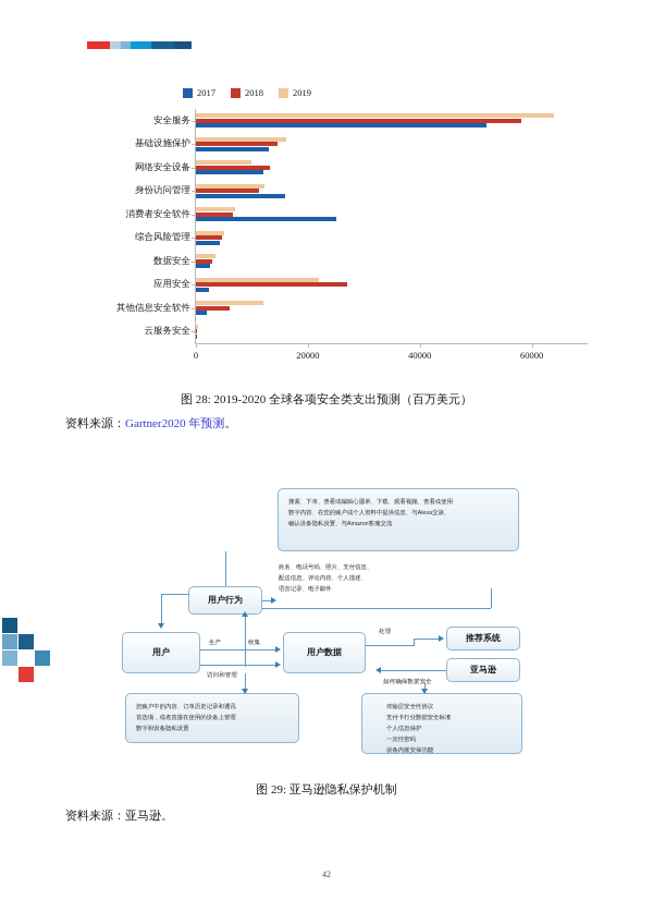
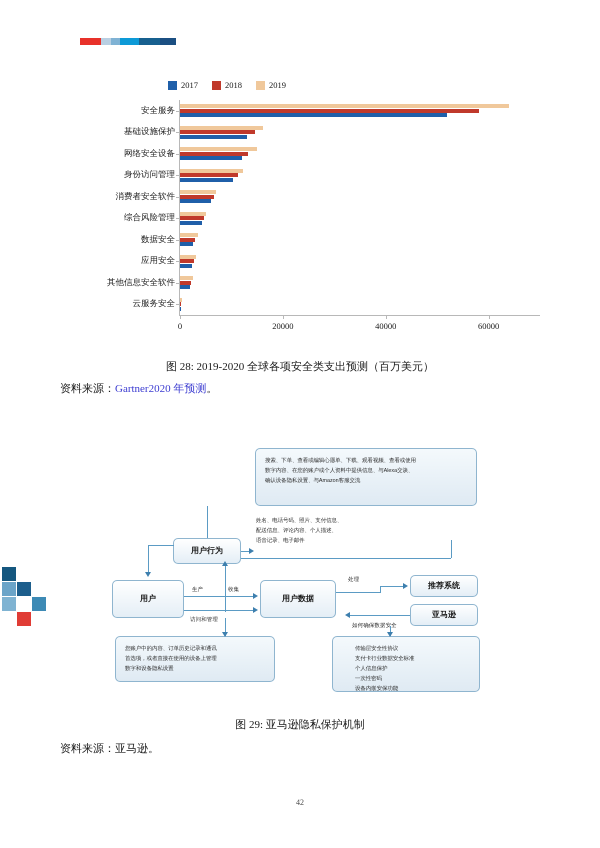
2019/网络安全设备: 10000 -> 15000
2017/身份访问管理: 16000 -> 10000
2017/消费者安全软件: 25000 -> 6000
2018/应用安全: 27000 -> 3000
2019/应用安全: 22000 -> 3000
2018/其他信息安全软件: 6000 -> 2000
2019/其他信息安全软件: 12000 -> 2000
